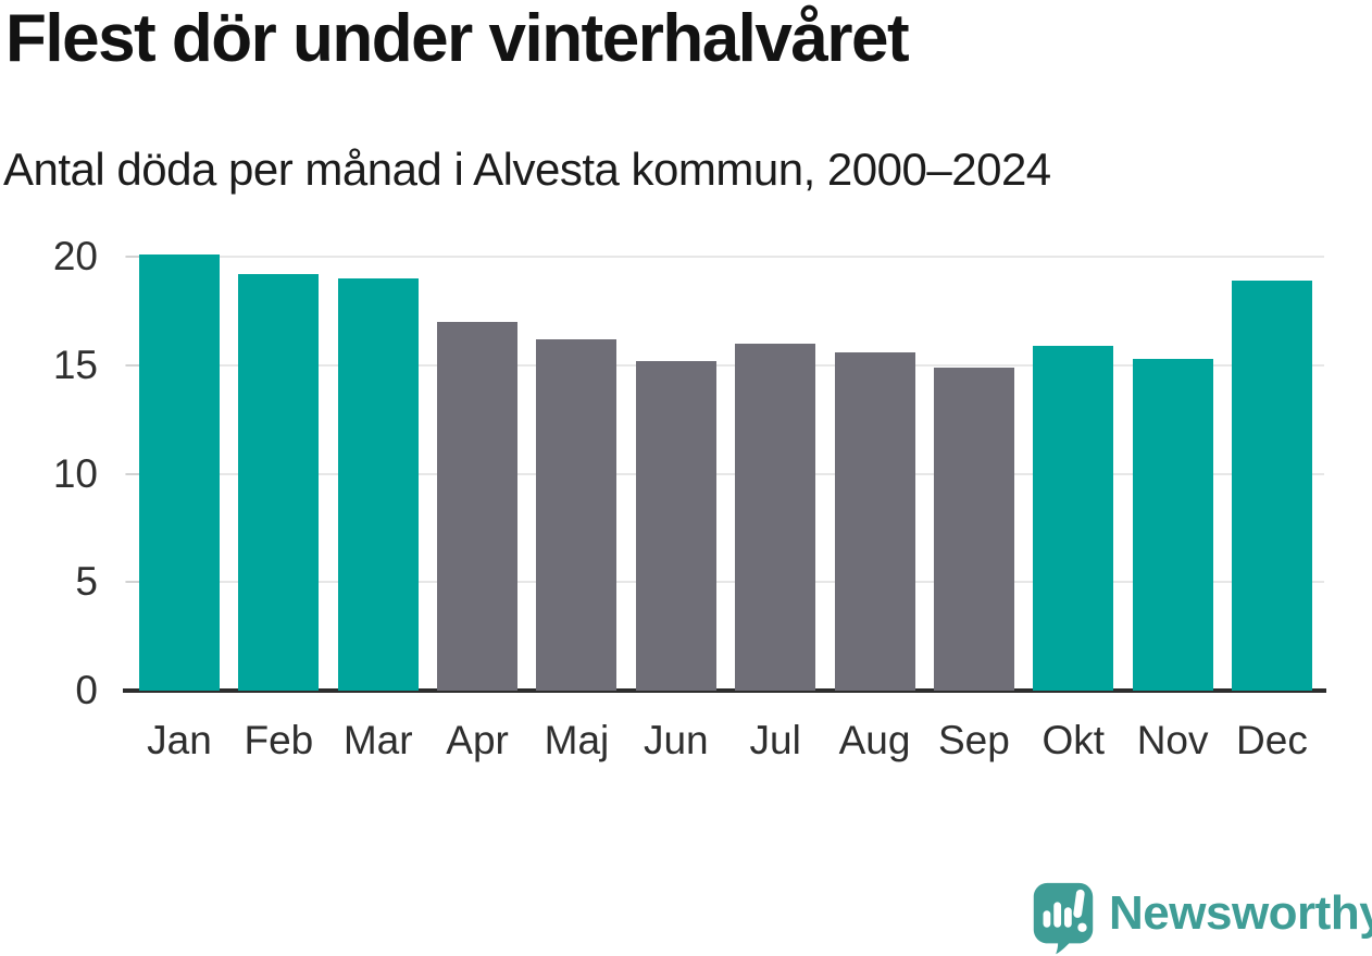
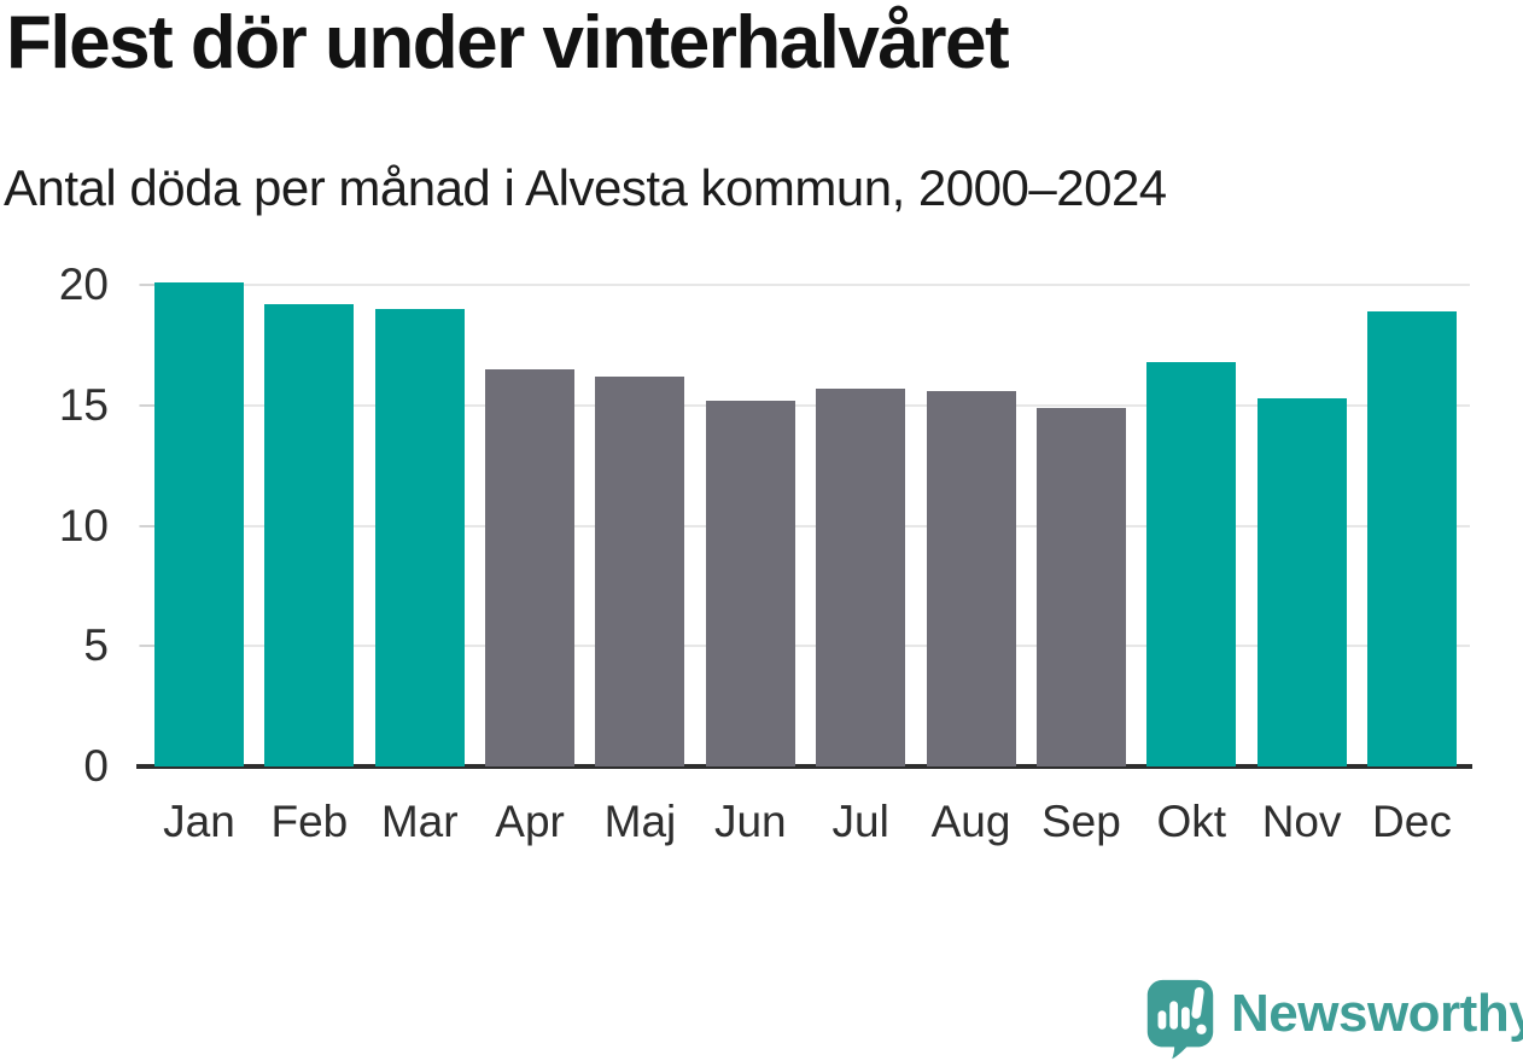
Apr: 17.0 -> 16.5
Jul: 16.0 -> 15.7
Okt: 15.9 -> 16.8
